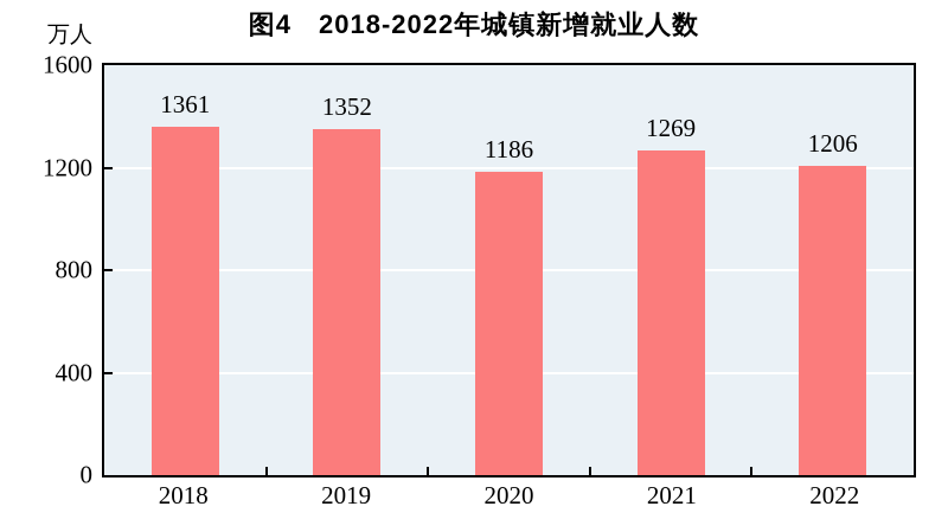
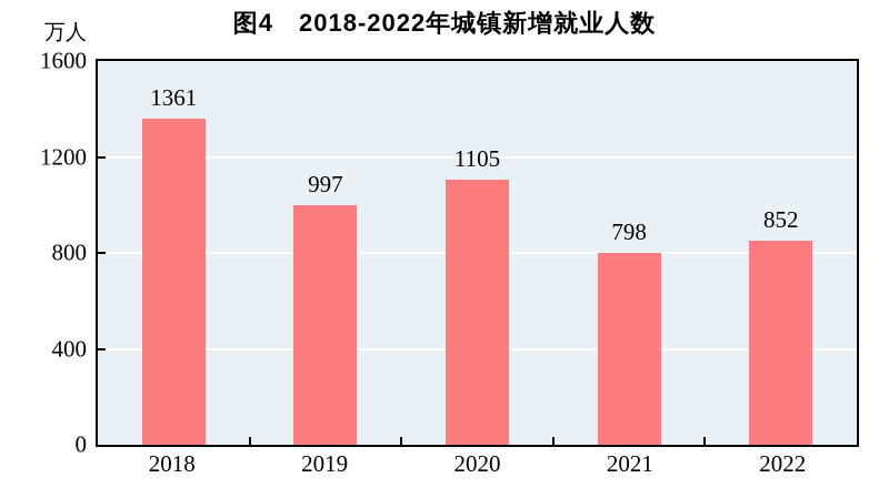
2019: 1352 -> 997
2020: 1186 -> 1105
2021: 1269 -> 798
2022: 1206 -> 852
